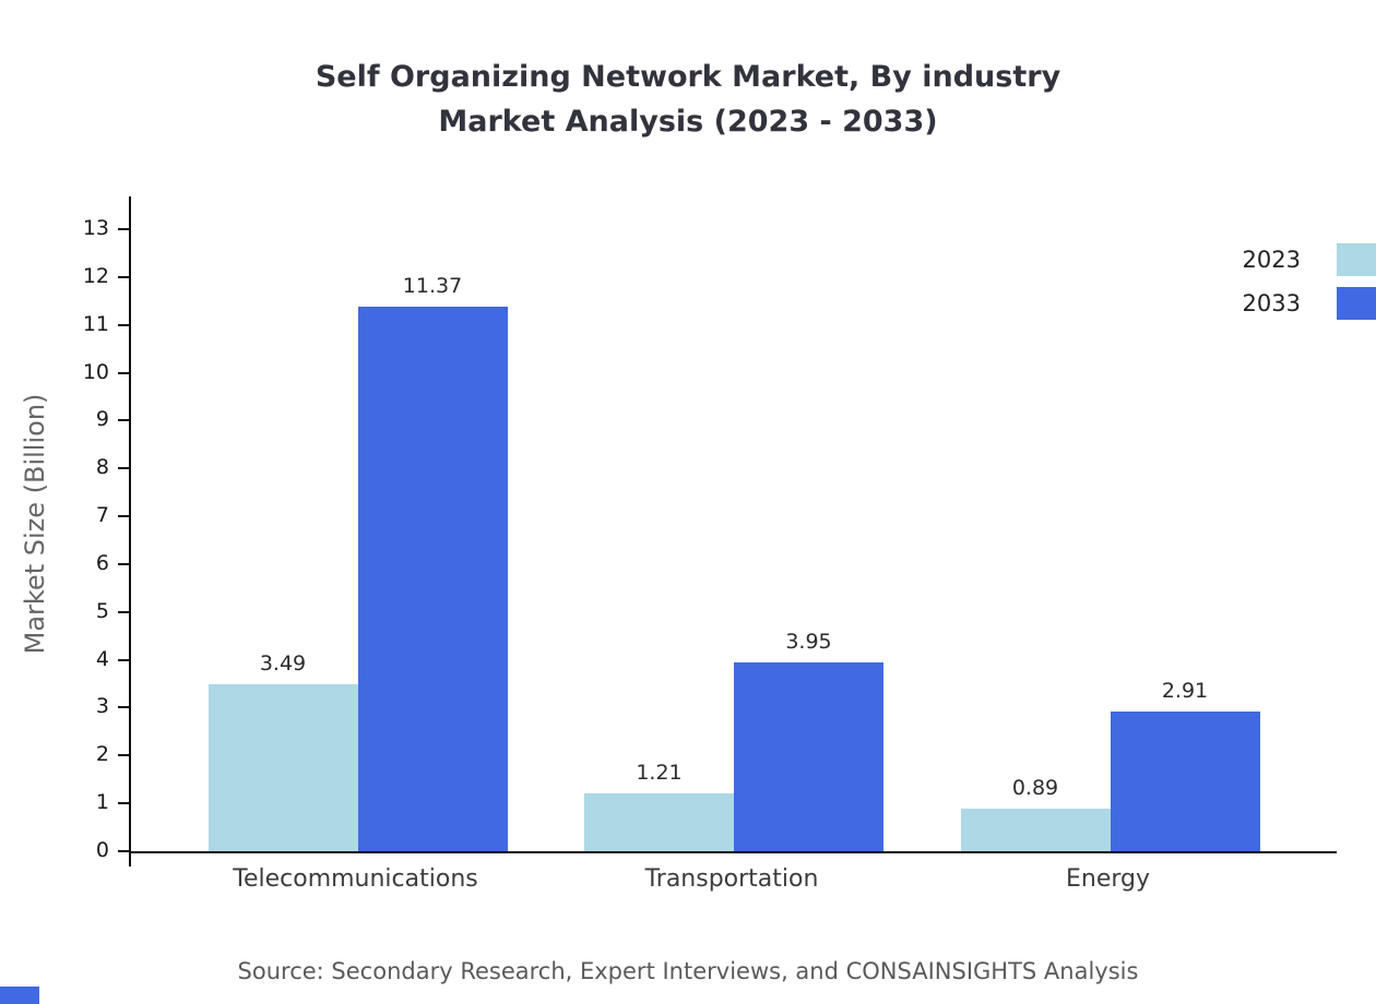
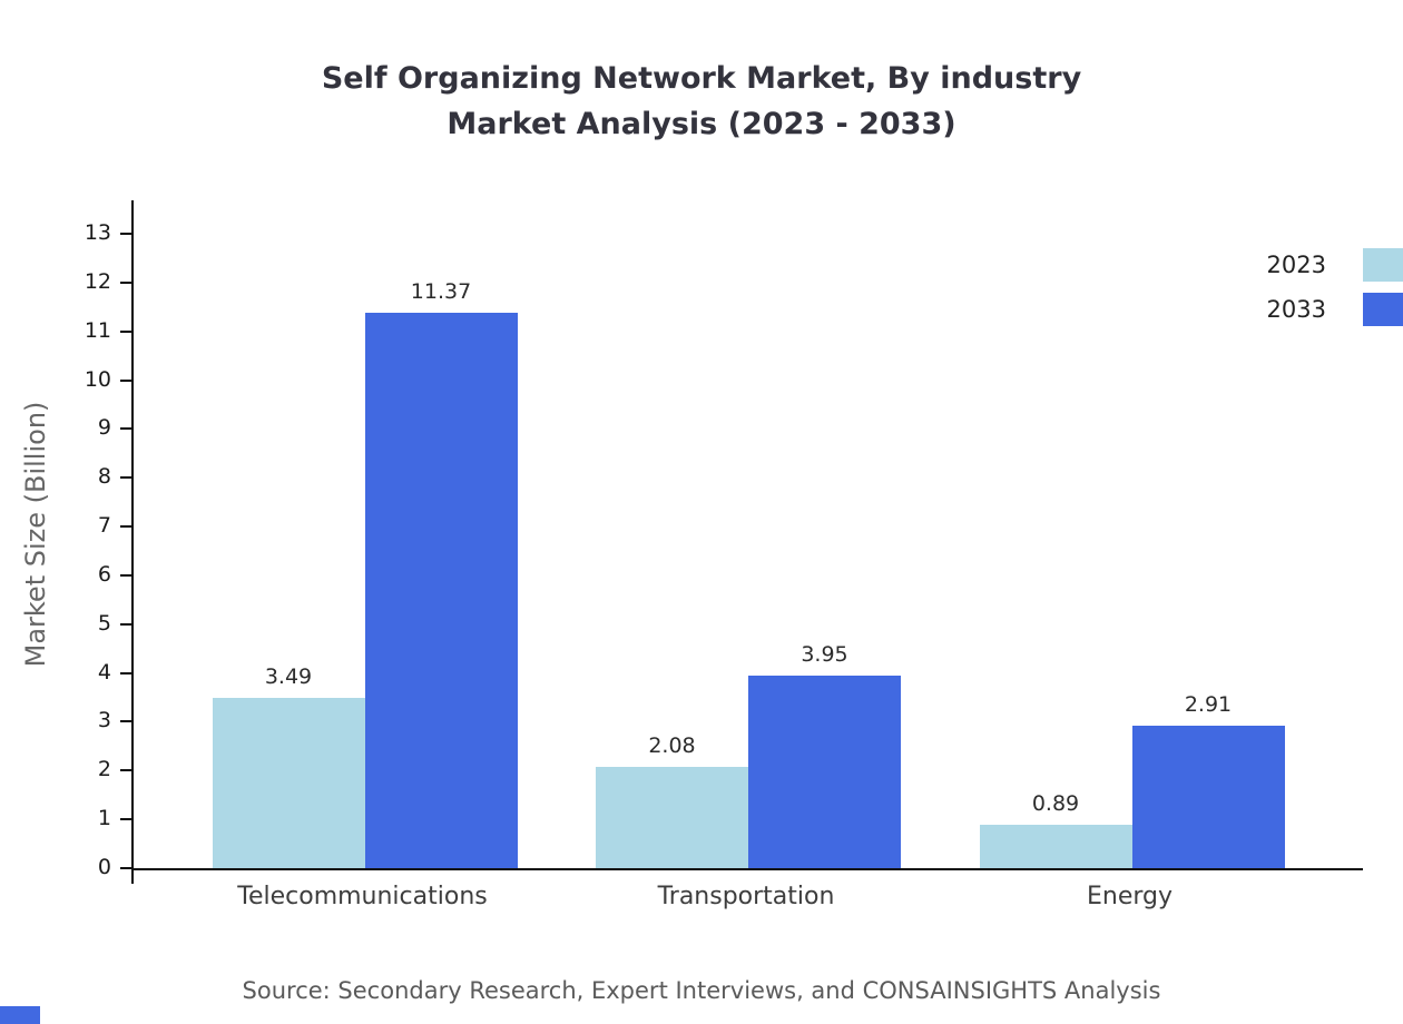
2023/Transportation: 1.21 -> 2.08
